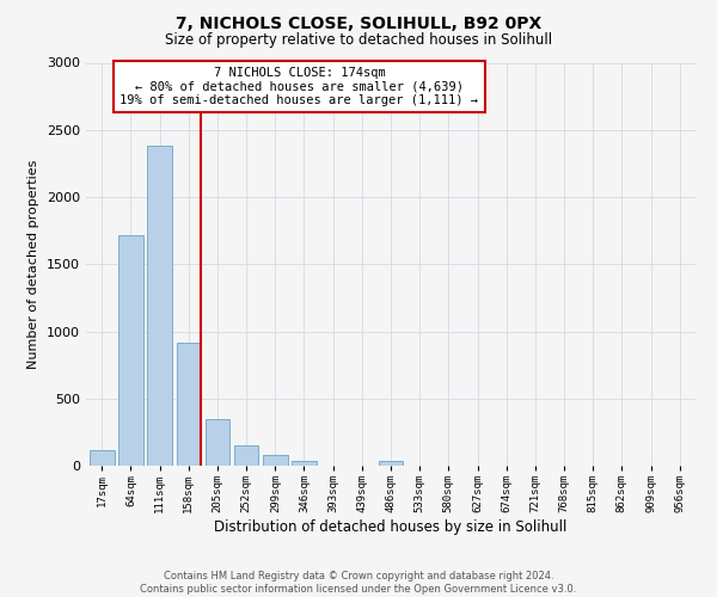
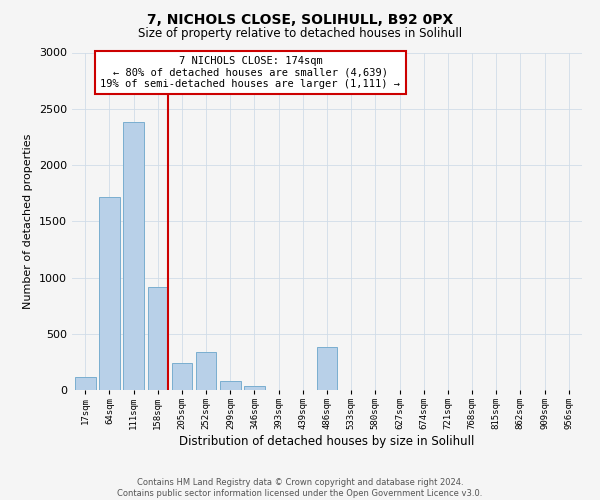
205sqm: 350 -> 240
252sqm: 160 -> 340
486sqm: 40 -> 380
